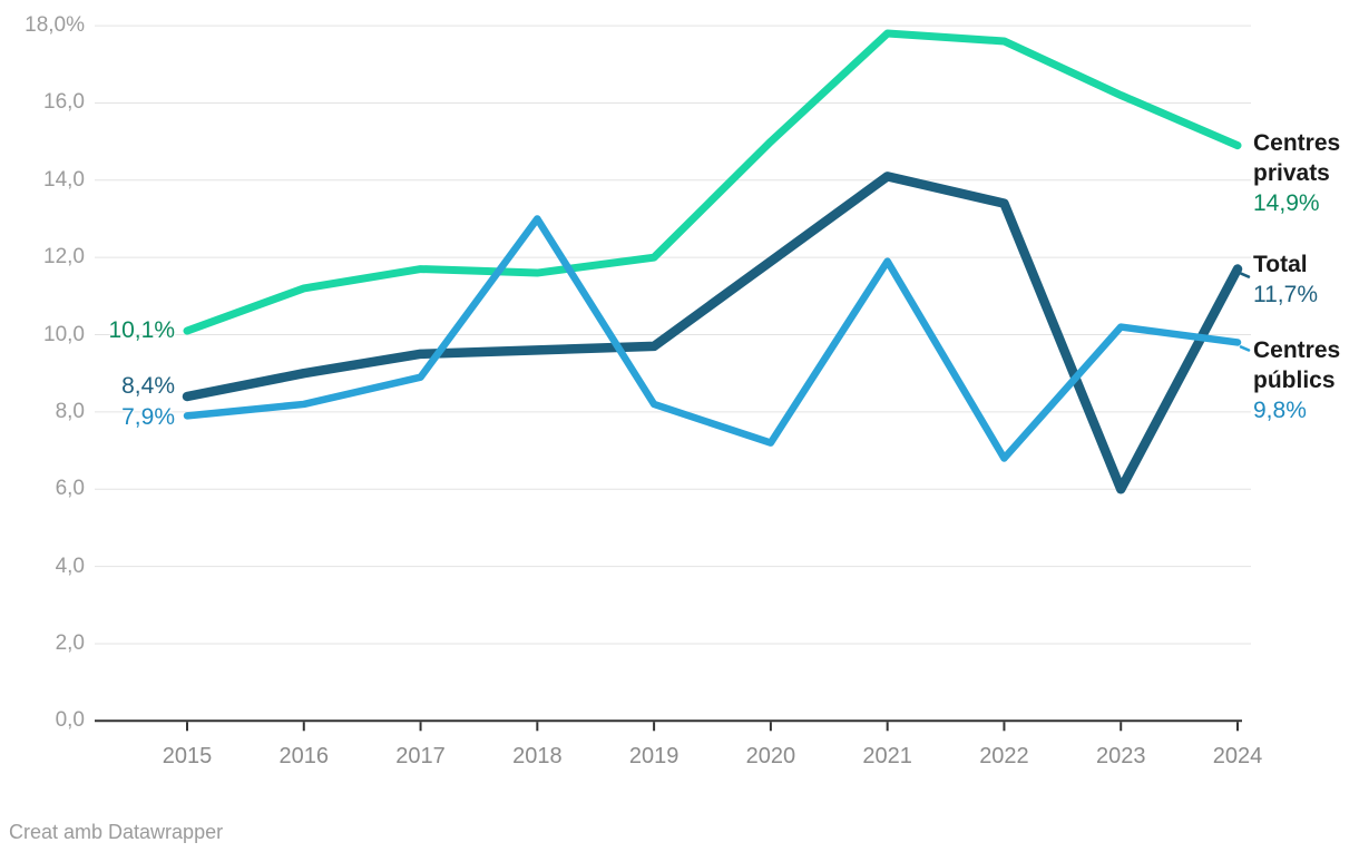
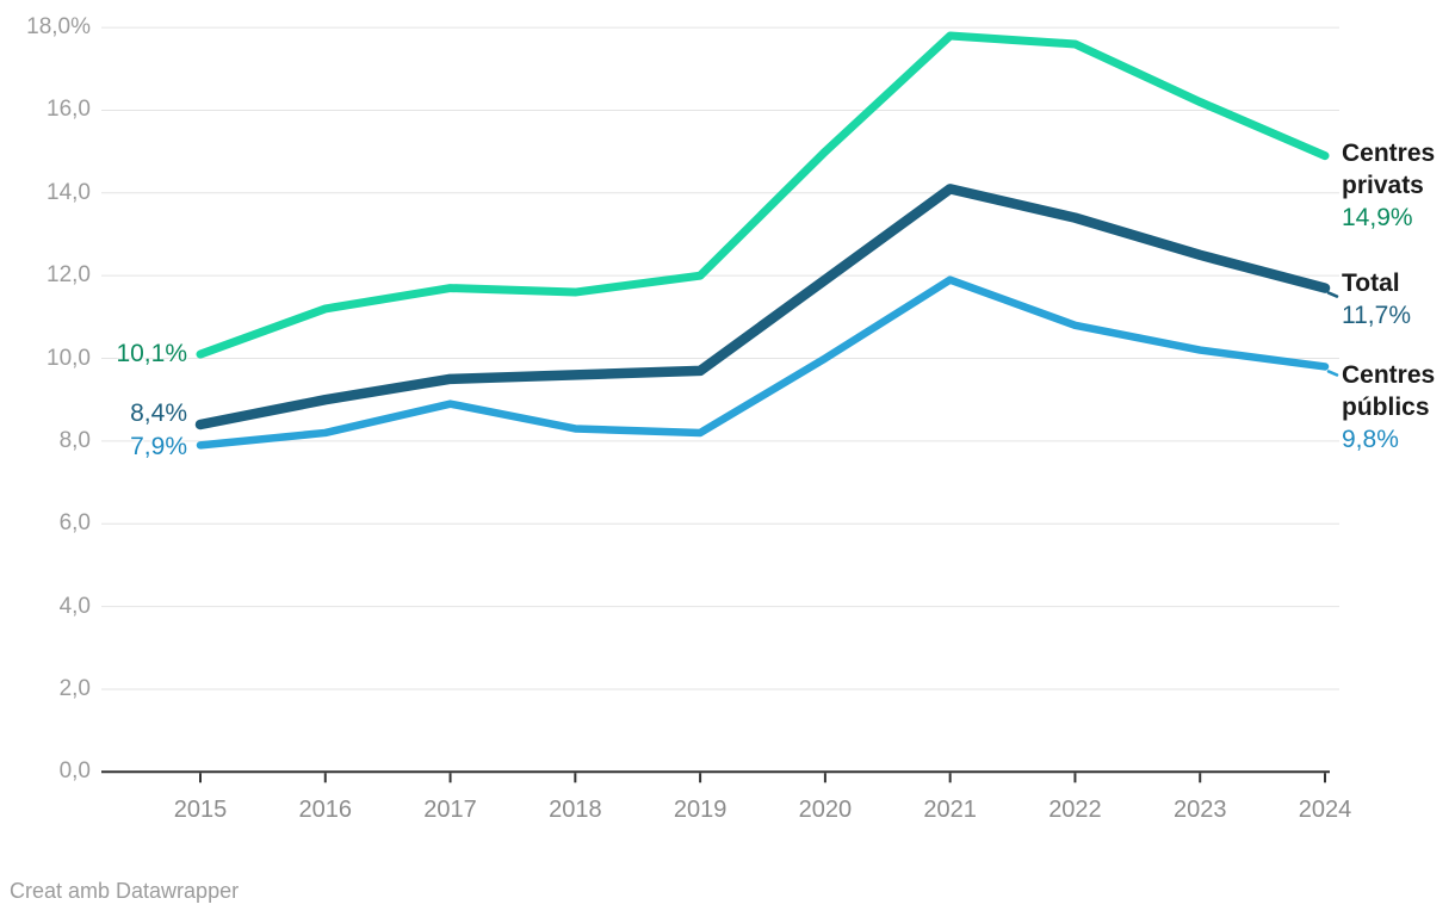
Centres públics/2018: 13,0% -> 8,3%
Centres públics/2020: 7,2% -> 10,0%
Centres públics/2022: 6,8% -> 10,8%
Total/2023: 6,0% -> 12,5%
